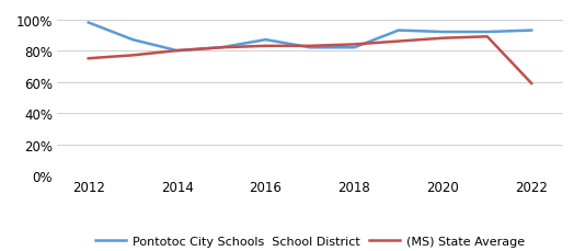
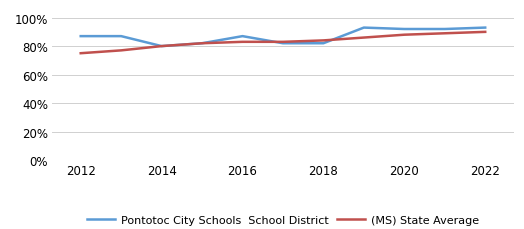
Pontotoc City Schools School District/2012: 98% -> 87%
(MS) State Average/2022: 59% -> 90%
